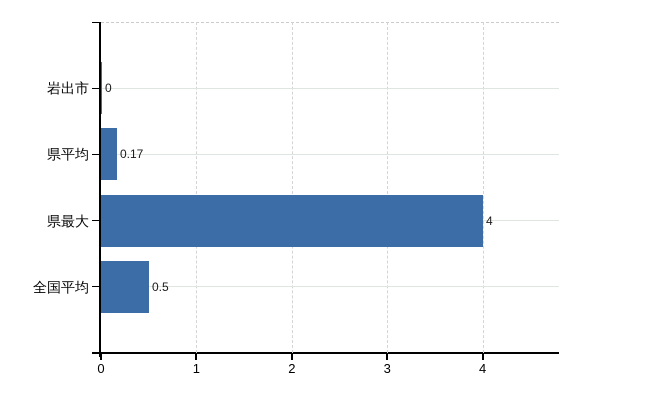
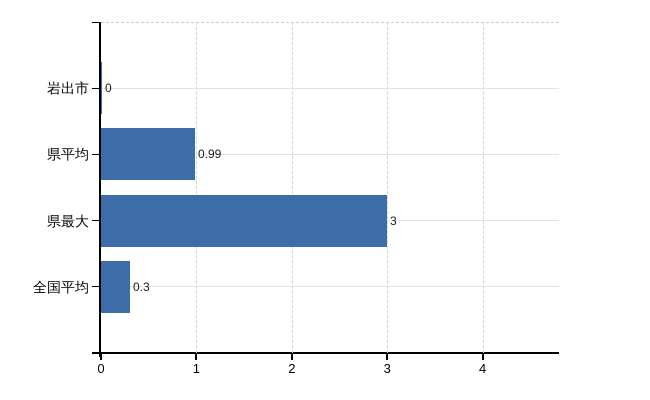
県平均: 0.17 -> 0.99
県最大: 4 -> 3
全国平均: 0.5 -> 0.3
